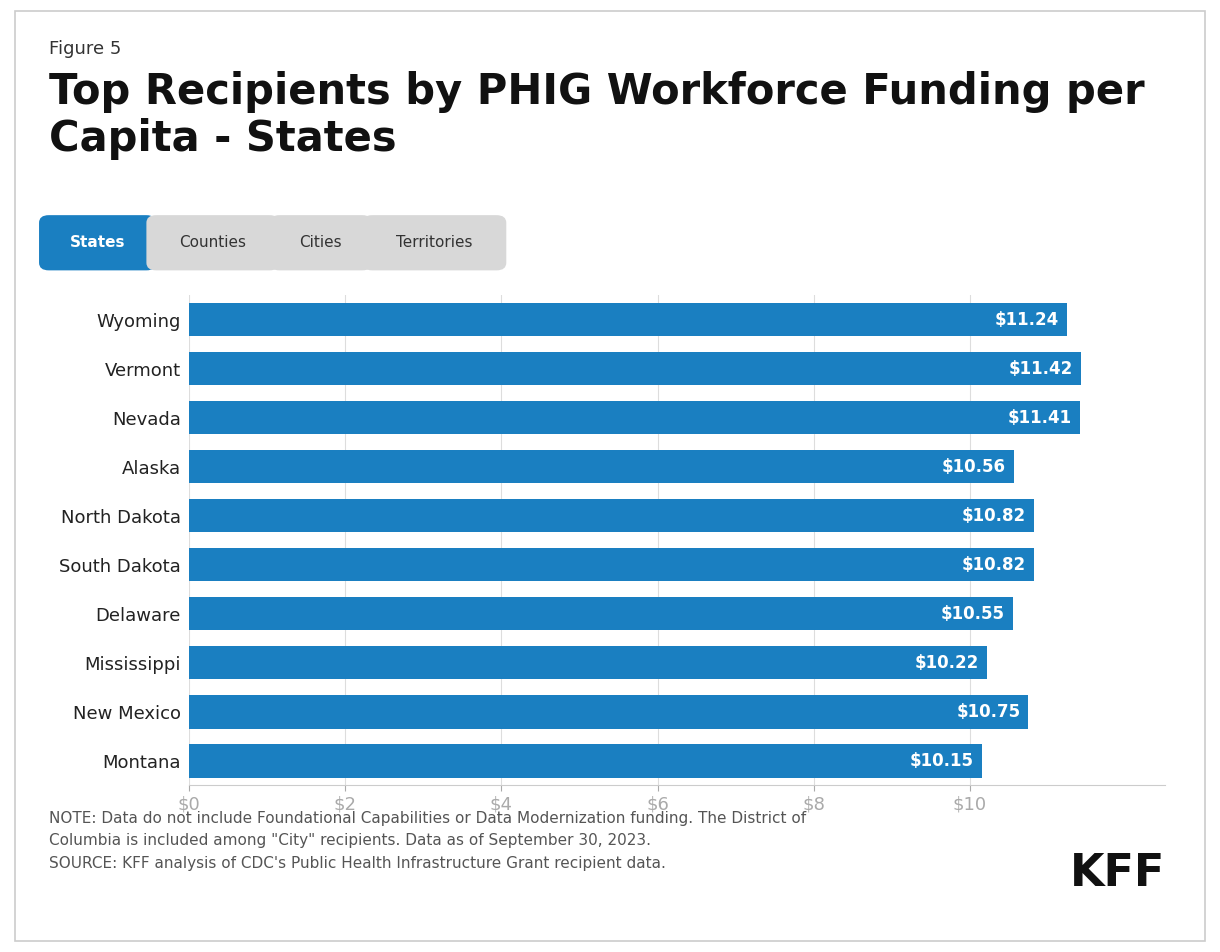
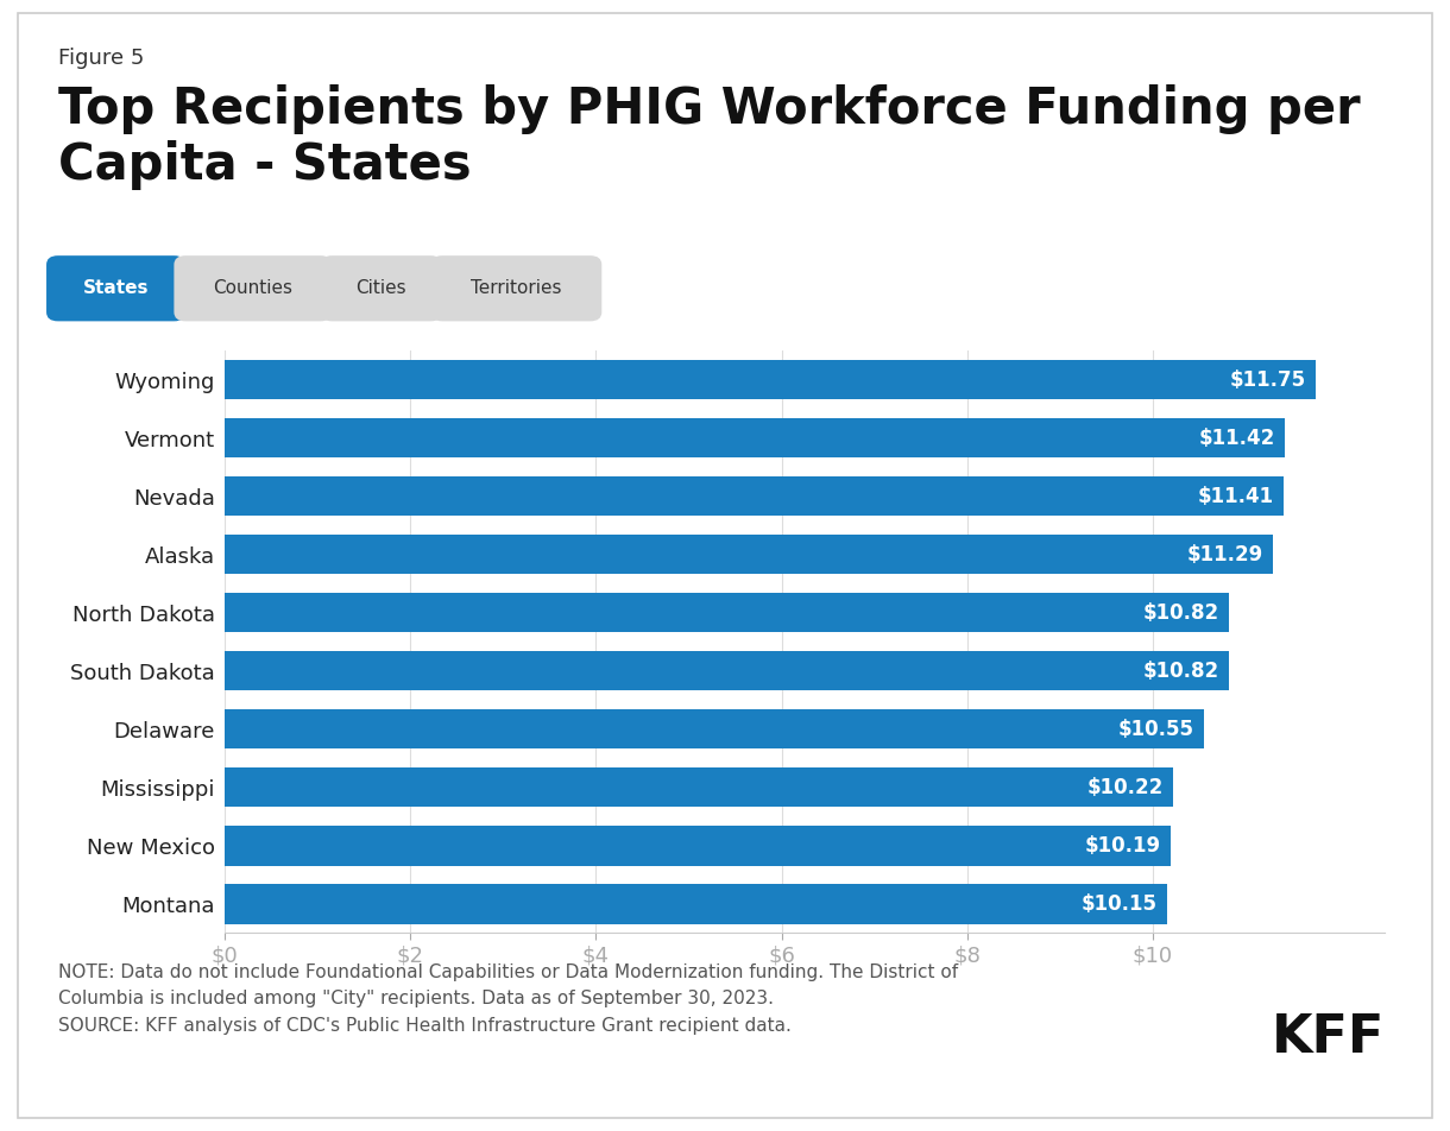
Wyoming: $11.24 -> $11.75
Alaska: $10.56 -> $11.29
New Mexico: $10.75 -> $10.19
